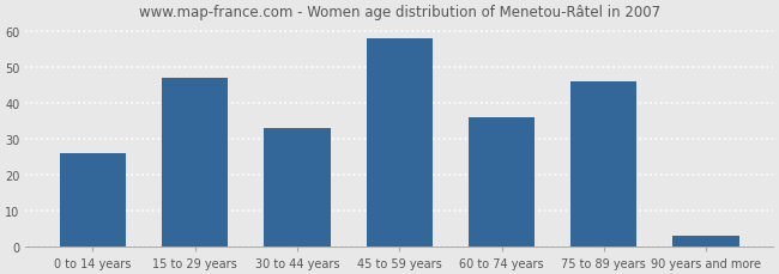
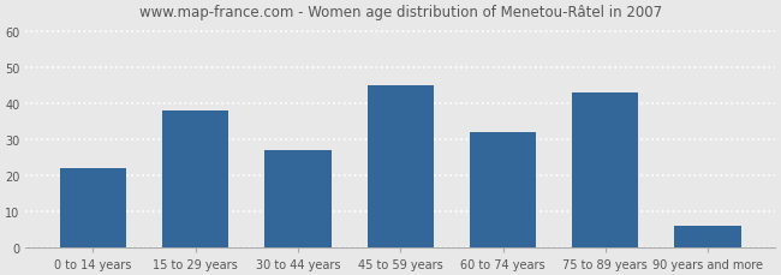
0 to 14 years: 26 -> 22
15 to 29 years: 47 -> 38
30 to 44 years: 33 -> 27
45 to 59 years: 58 -> 45
60 to 74 years: 36 -> 32
75 to 89 years: 46 -> 43
90 years and more: 3 -> 6
